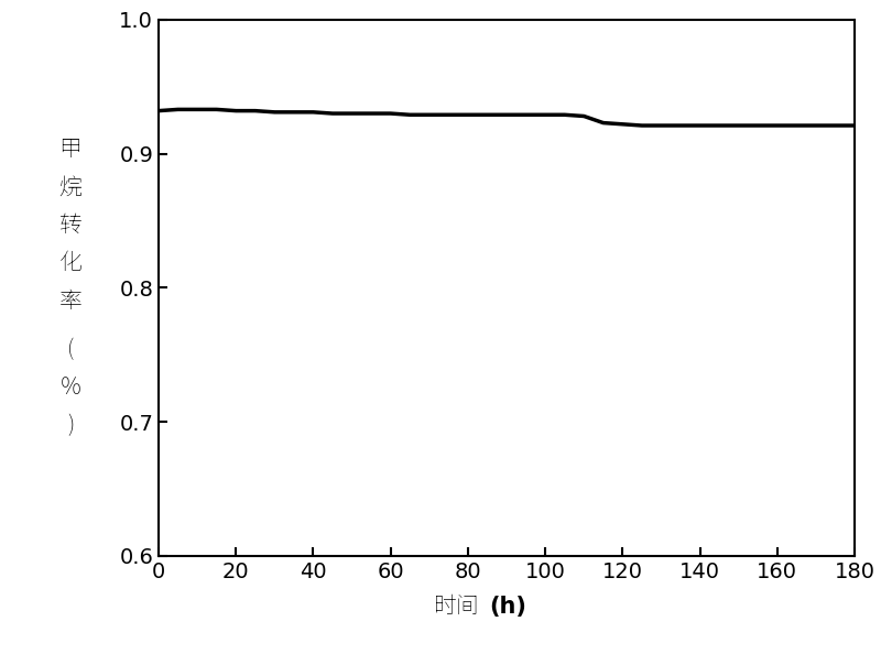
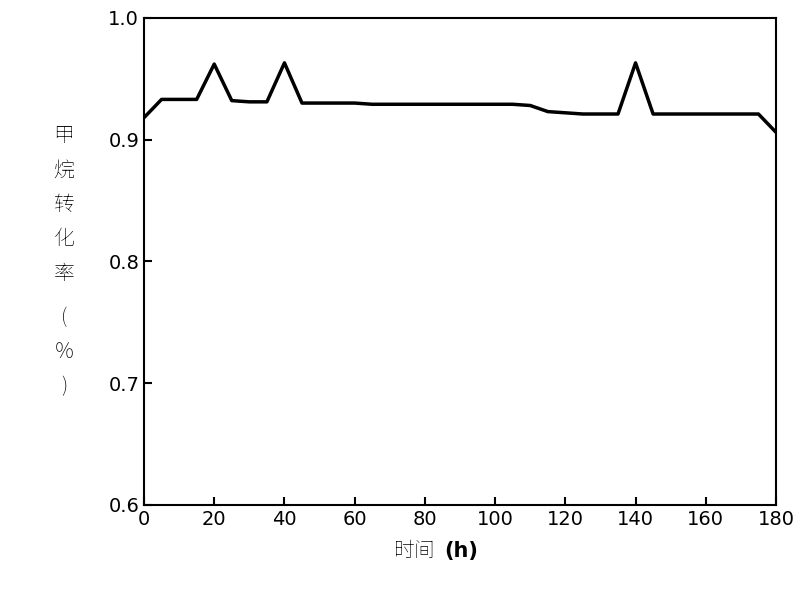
0: 0.932 -> 0.918
20: 0.932 -> 0.962
40: 0.931 -> 0.963
140: 0.921 -> 0.963
180: 0.921 -> 0.906
